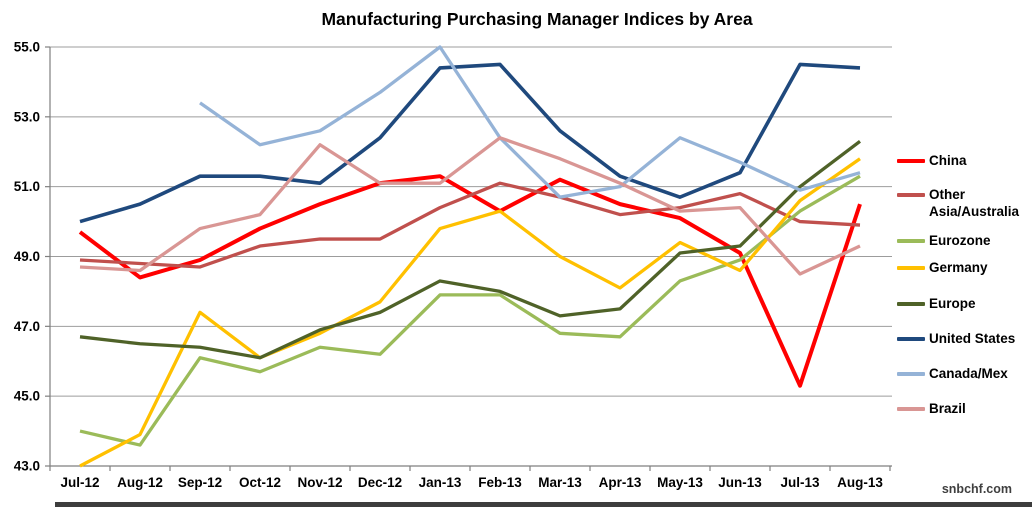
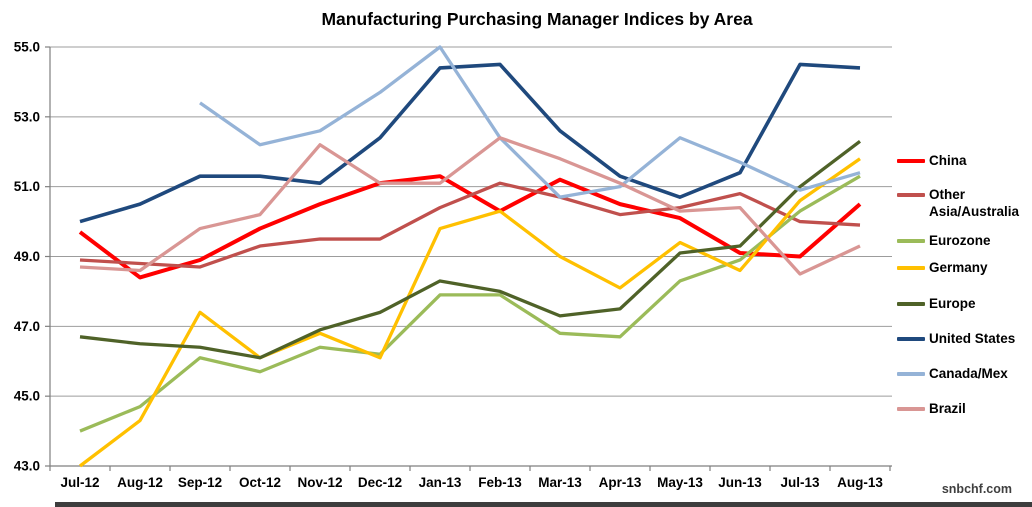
Eurozone/Aug-12: 43.6 -> 44.7
Germany/Aug-12: 43.9 -> 44.3
Germany/Dec-12: 47.7 -> 46.1
China/Jul-13: 45.3 -> 49.0
